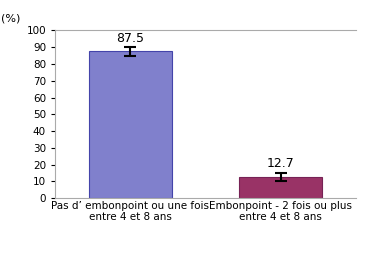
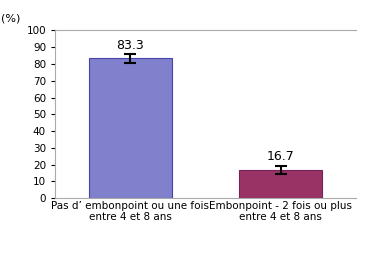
Pas d’ embonpoint ou une fois entre 4 et 8 ans: 87.5 -> 83.3
Embonpoint - 2 fois ou plus entre 4 et 8 ans: 12.7 -> 16.7
